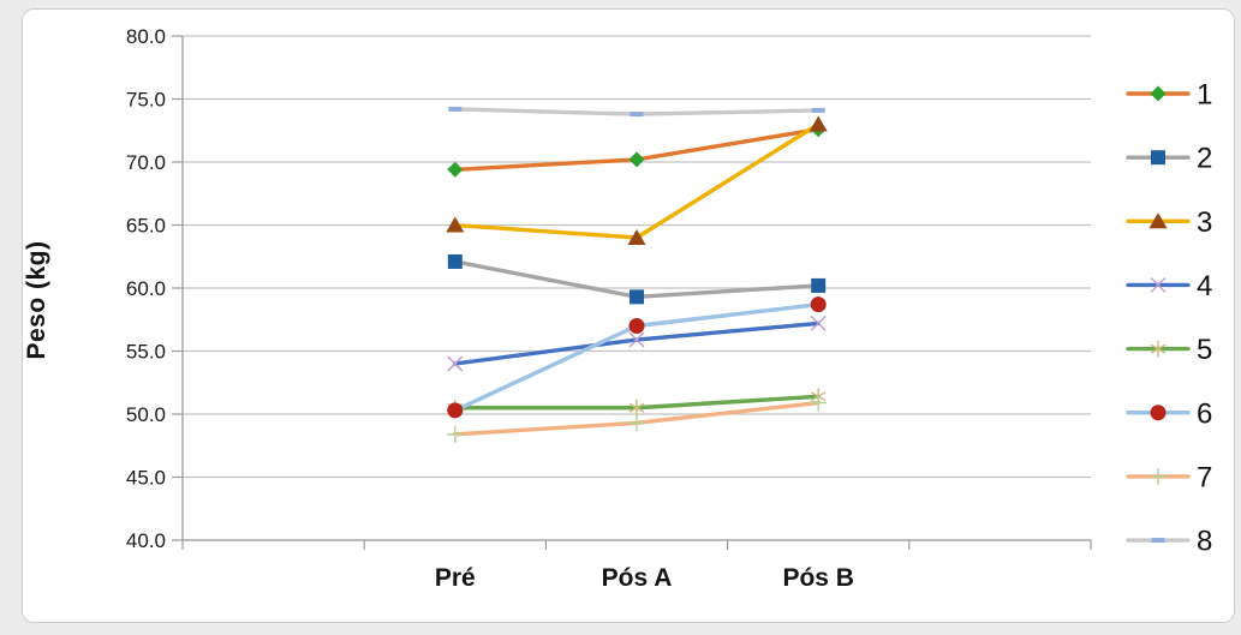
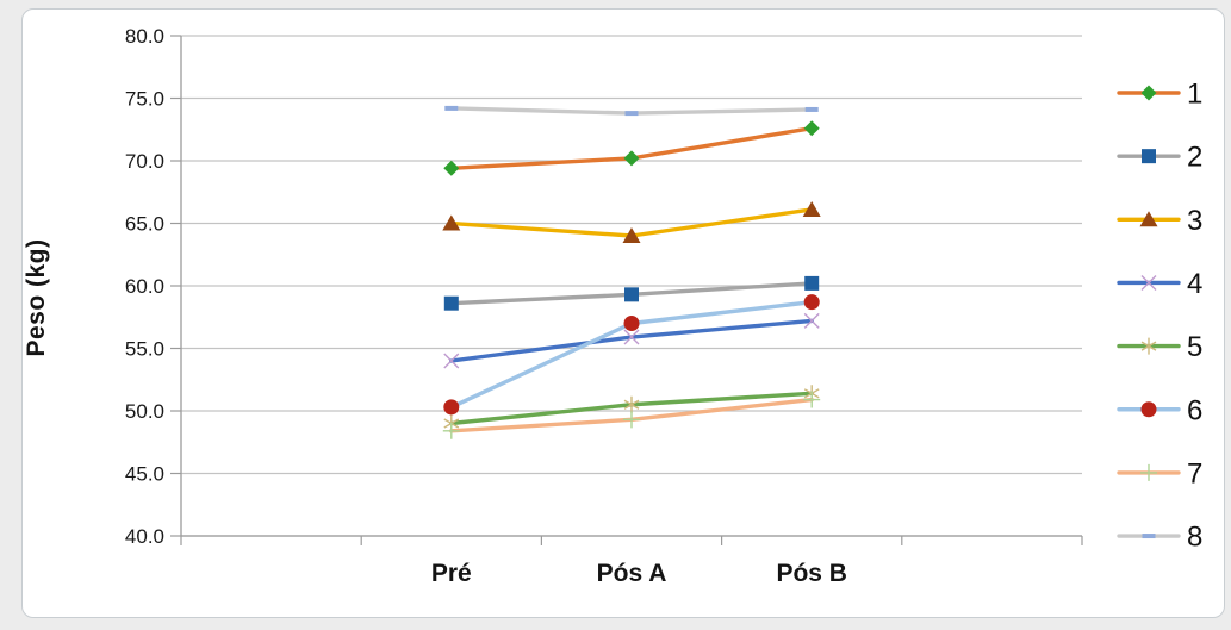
2/Pré: 62.1 -> 58.6
5/Pré: 50.5 -> 49.0
3/Pós B: 73.0 -> 66.1
